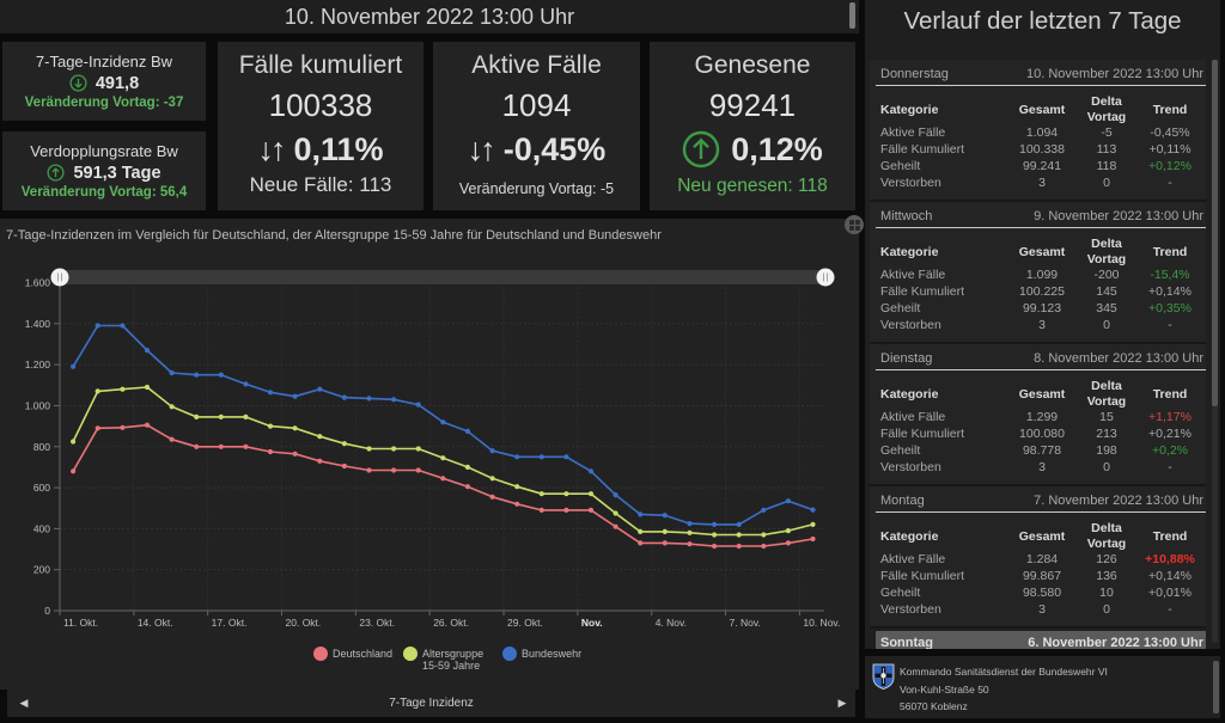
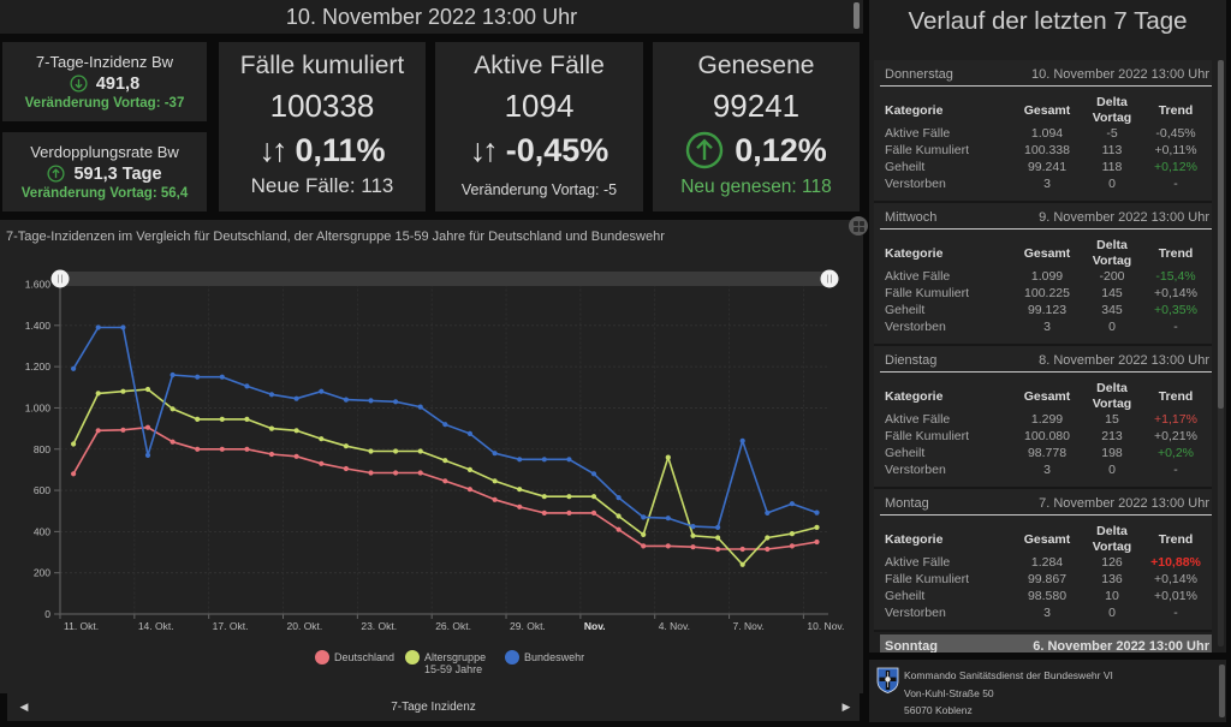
Bundeswehr/14. Okt.: 1270 -> 770
Altersgruppe 15-59 Jahre/4. Nov.: 380 -> 760
Altersgruppe 15-59 Jahre/7. Nov.: 370 -> 240
Bundeswehr/7. Nov.: 420 -> 840
